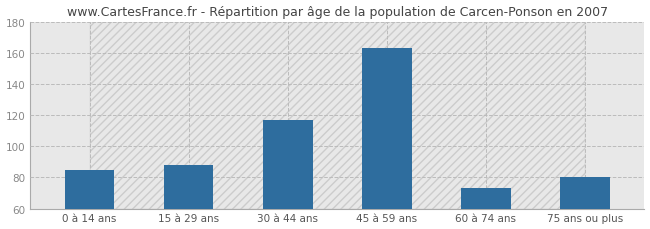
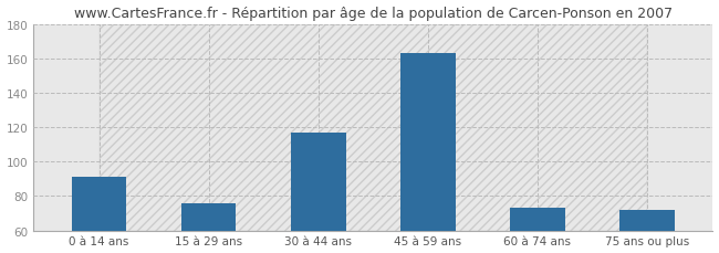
0 à 14 ans: 85 -> 91
15 à 29 ans: 88 -> 76
75 ans ou plus: 80 -> 72
